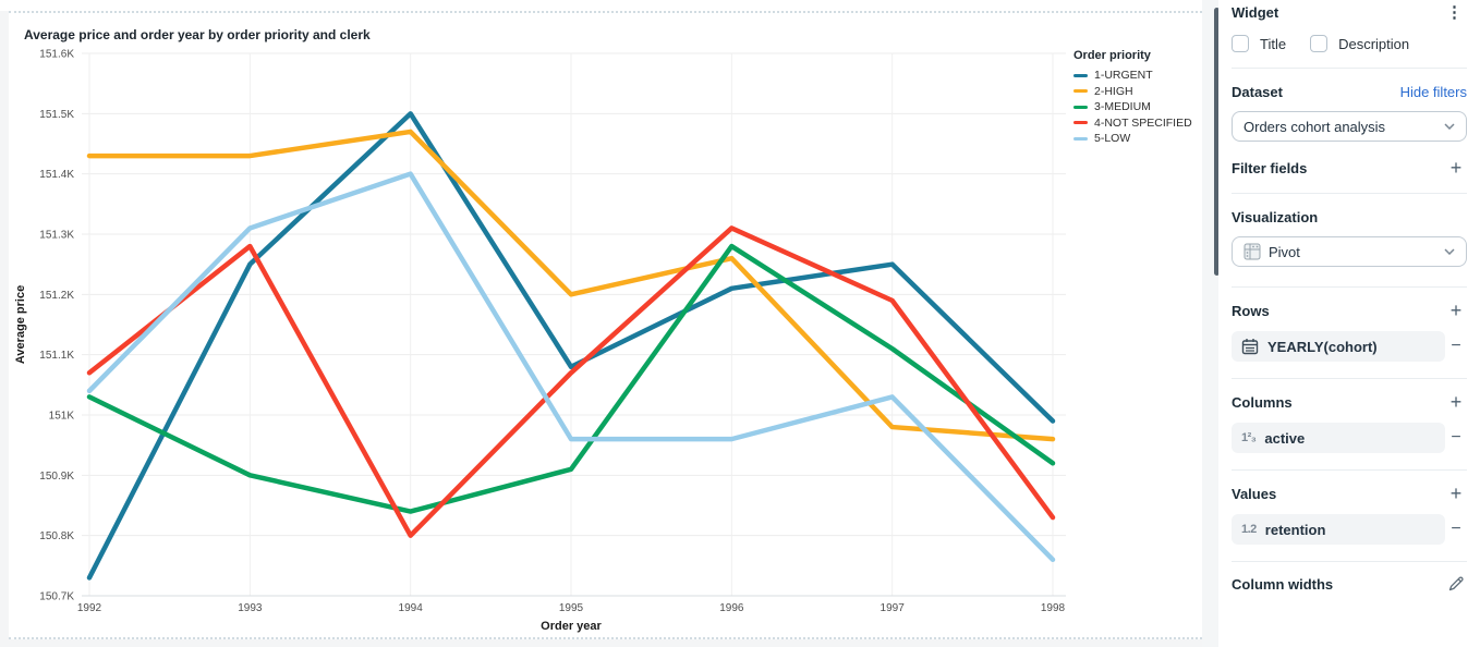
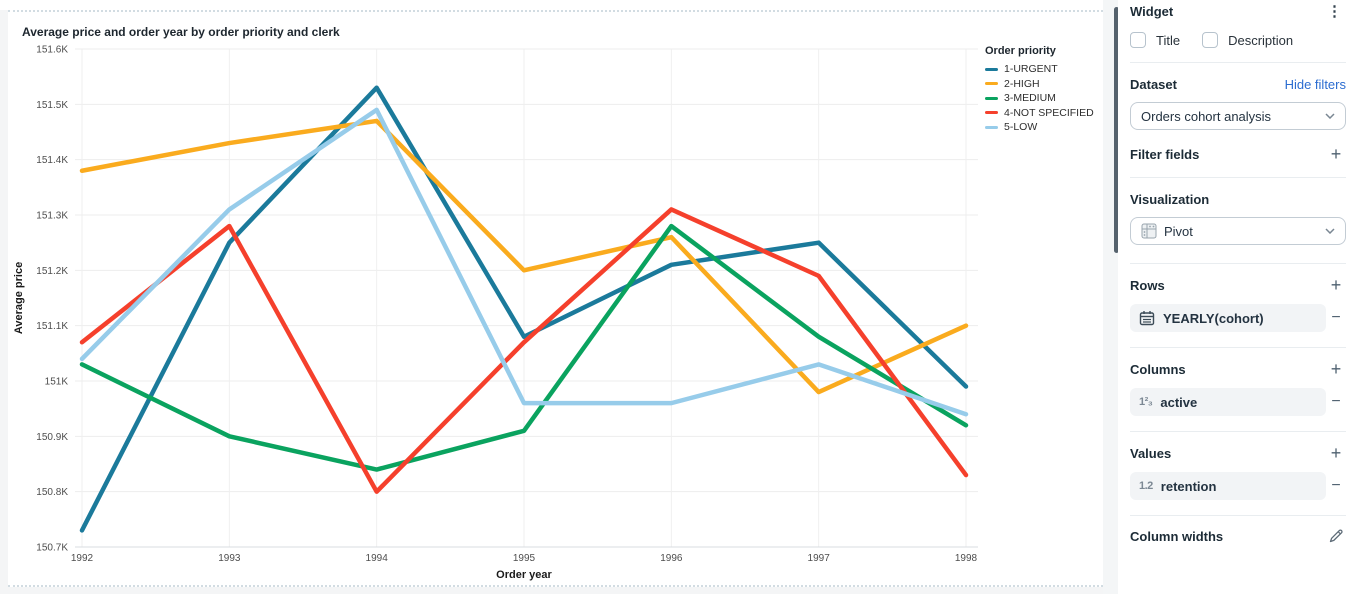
2-HIGH/1992: 151.43K -> 151.38K
1-URGENT/1994: 151.50K -> 151.53K
5-LOW/1994: 151.40K -> 151.49K
3-MEDIUM/1997: 151.11K -> 151.08K
2-HIGH/1998: 150.96K -> 151.10K
5-LOW/1998: 150.76K -> 150.94K
